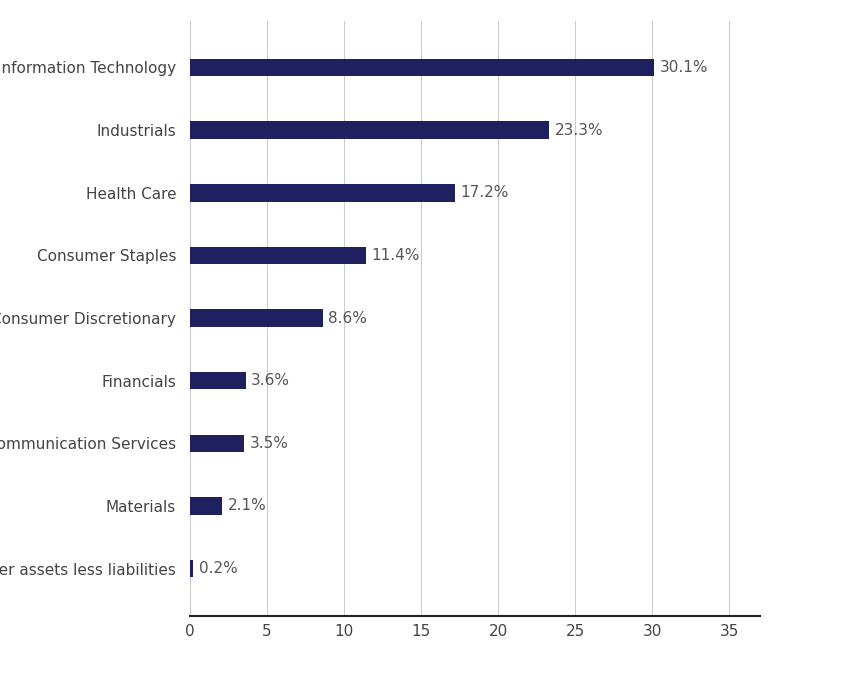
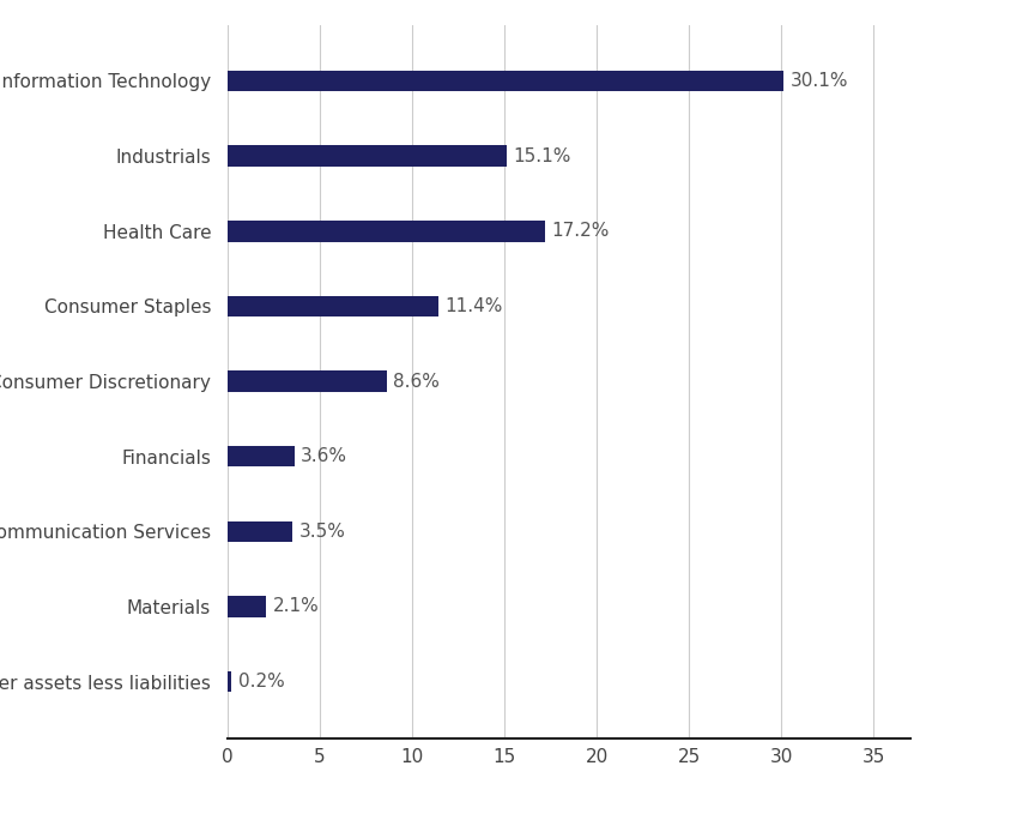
Industrials: 23.3% -> 15.1%
